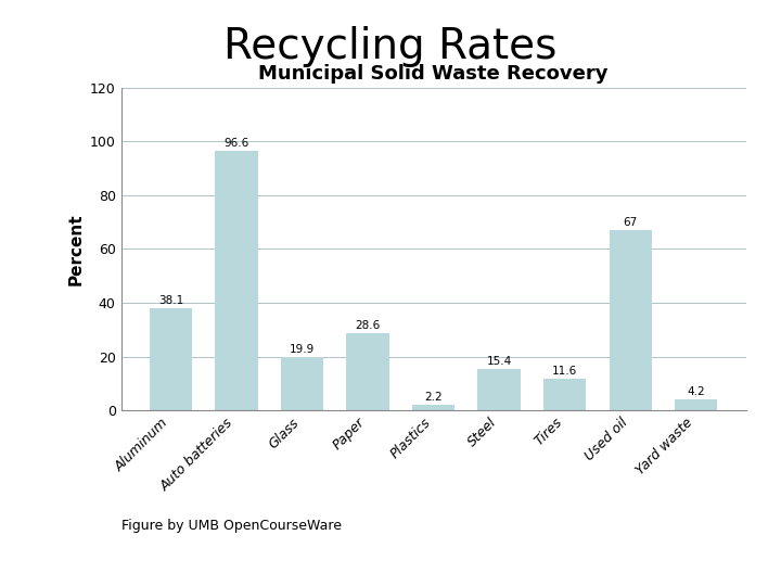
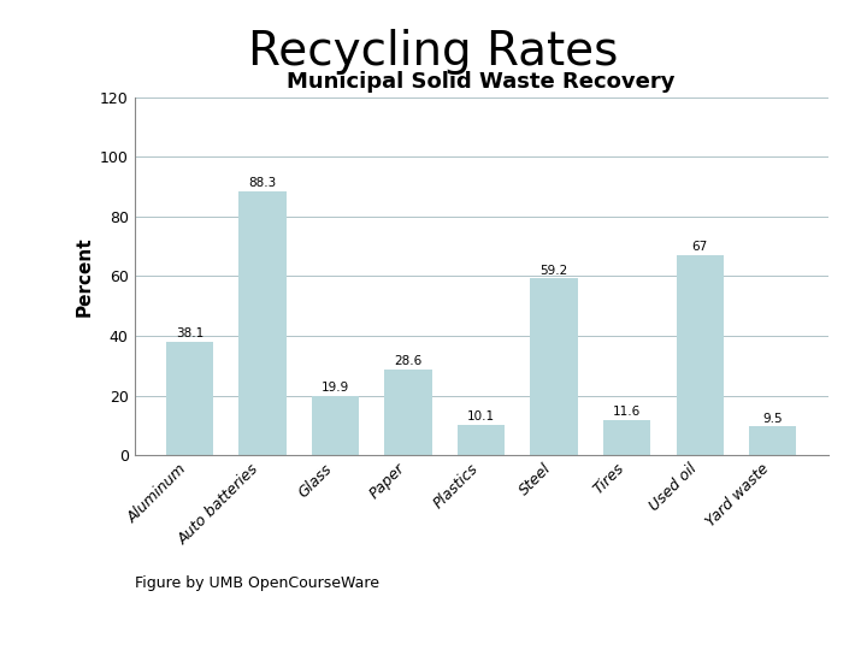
Auto batteries: 96.6 -> 88.3
Plastics: 2.2 -> 10.1
Steel: 15.4 -> 59.2
Yard waste: 4.2 -> 9.5
